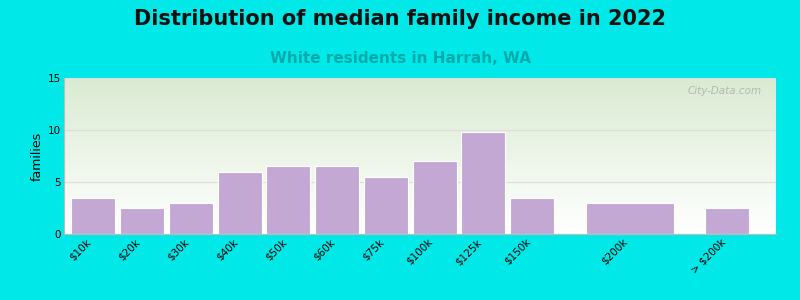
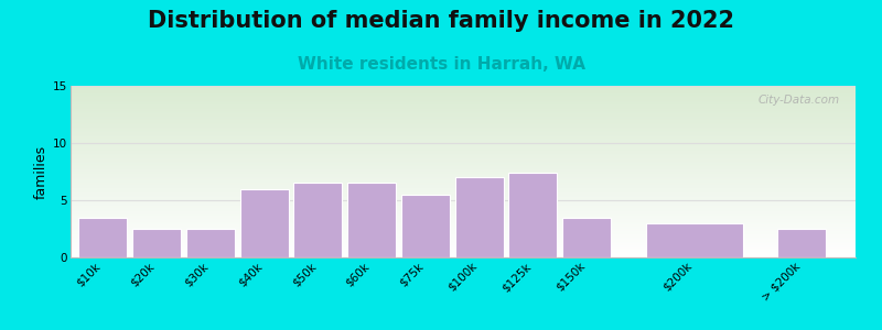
$30k: 3.0 -> 2.5
$125k: 9.8 -> 7.4
